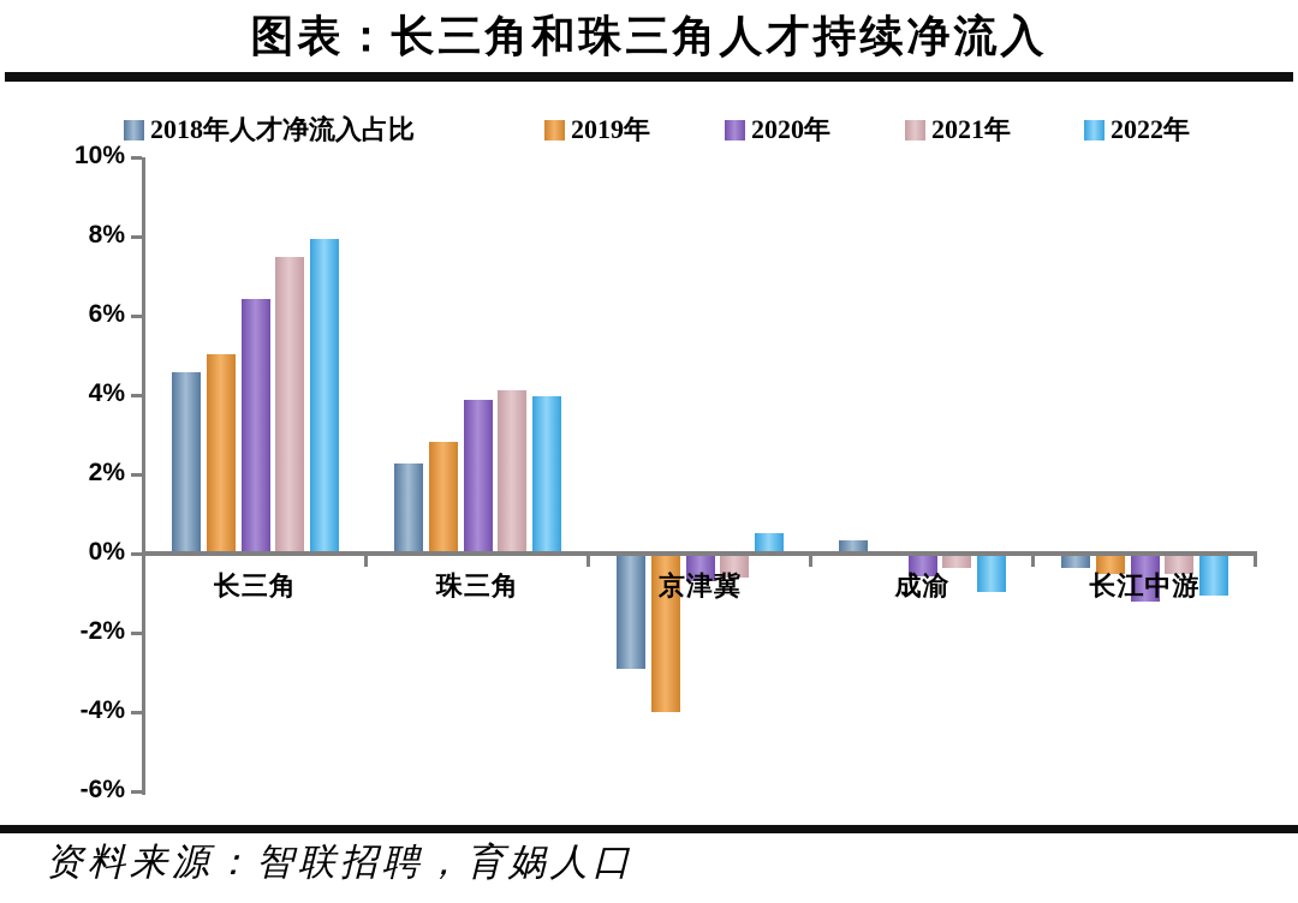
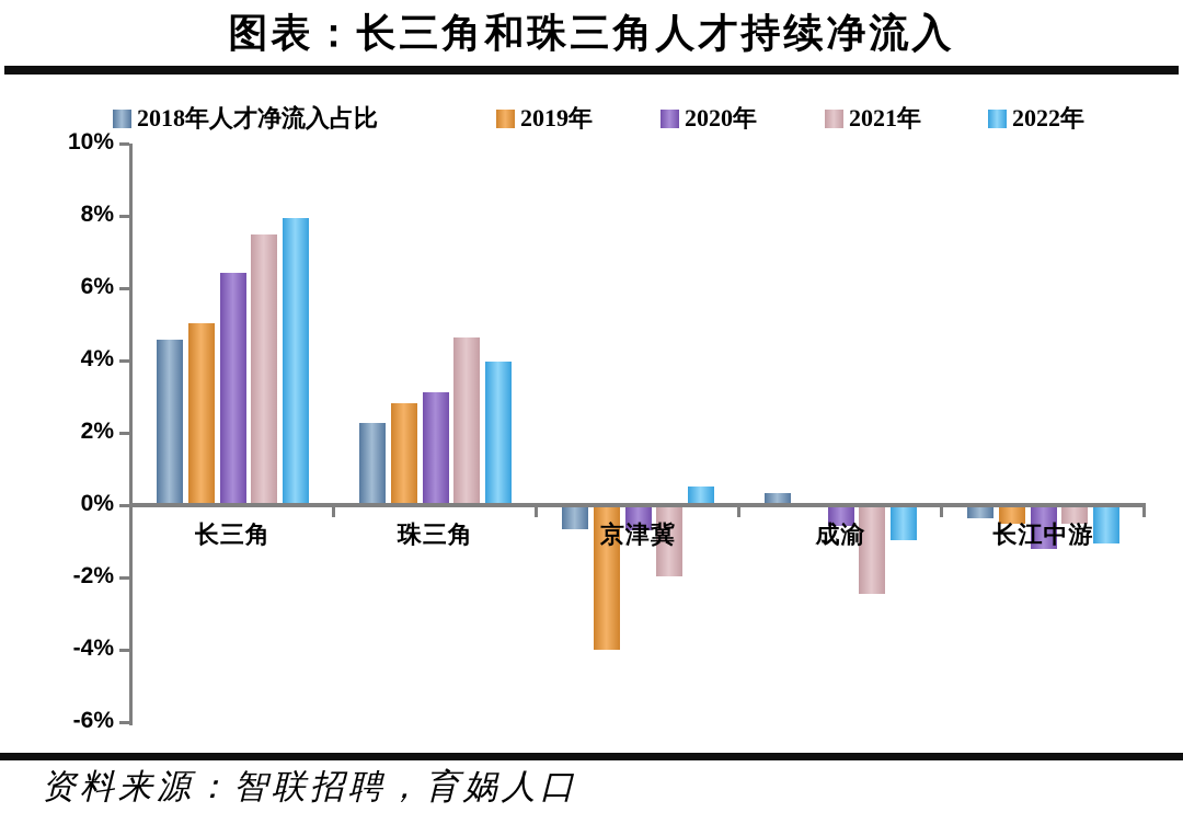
2020年/珠三角: 3.9% -> 3.1%
2021年/珠三角: 4.1% -> 4.6%
2018年人才净流入占比/京津冀: -2.9% -> -0.6%
2021年/京津冀: -0.6% -> -1.9%
2021年/成渝: -0.3% -> -2.4%
